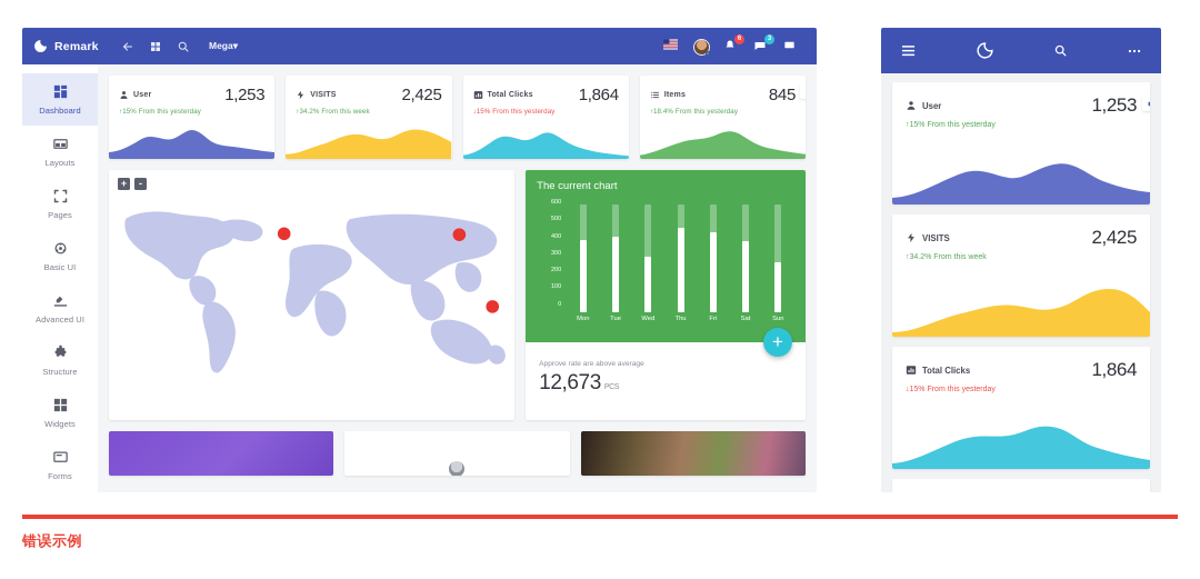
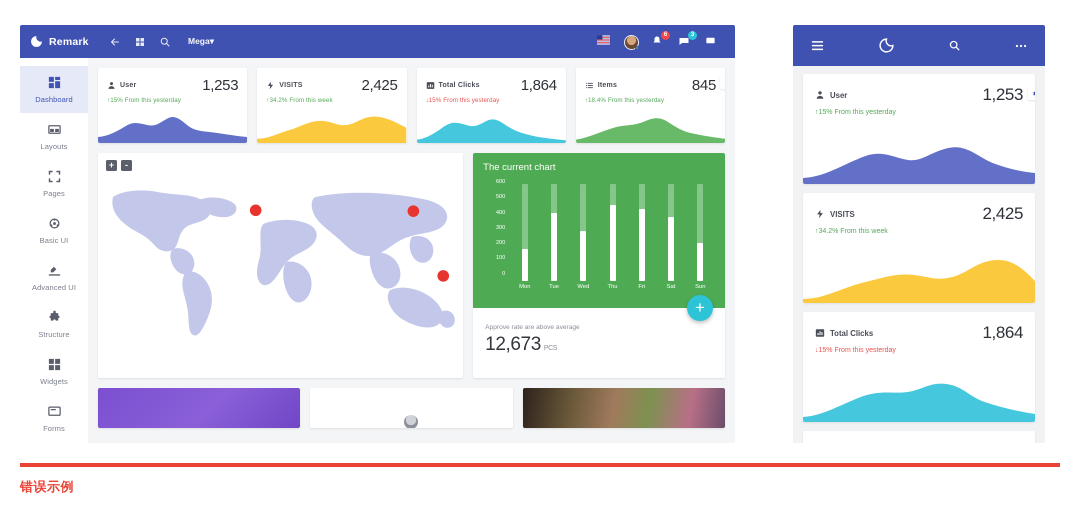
Mon: 400 -> 200
Sun: 280 -> 240
